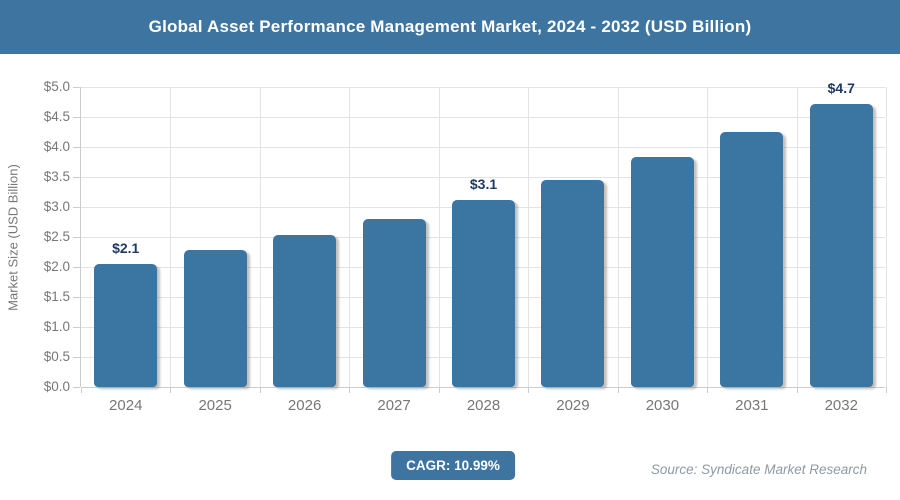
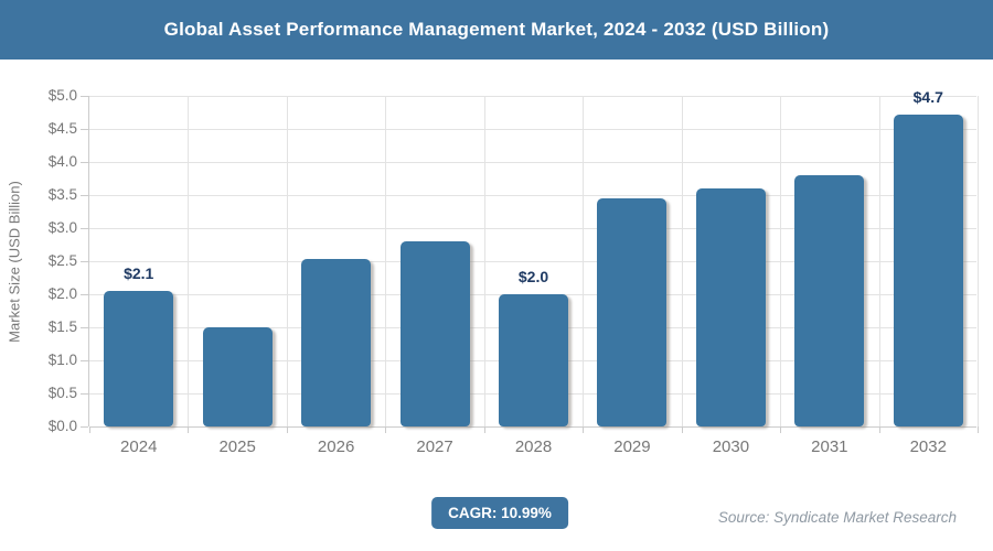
2025: $2.3 -> $1.5
2028: $3.1 -> $2.0
2030: $3.8 -> $3.6
2031: $4.2 -> $3.8
